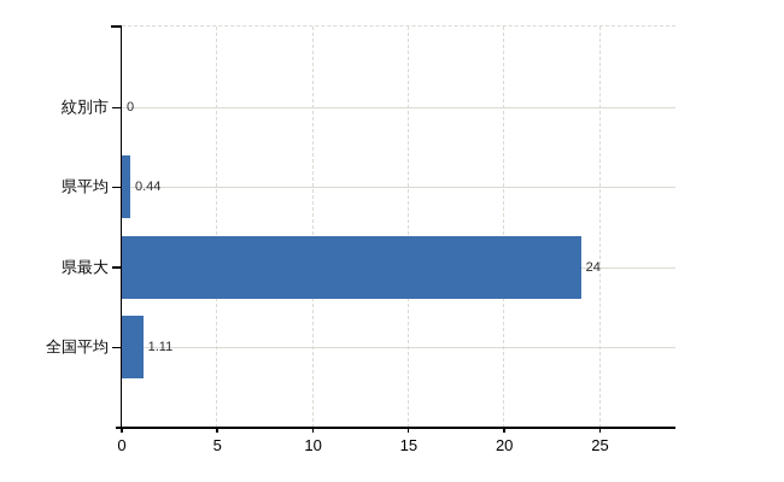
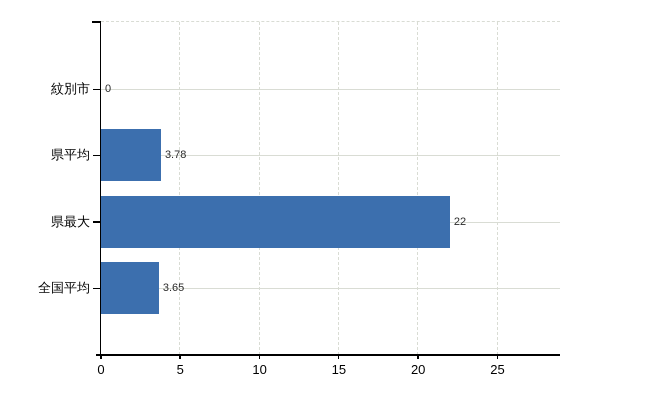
県平均: 0.44 -> 3.78
県最大: 24 -> 22
全国平均: 1.11 -> 3.65
